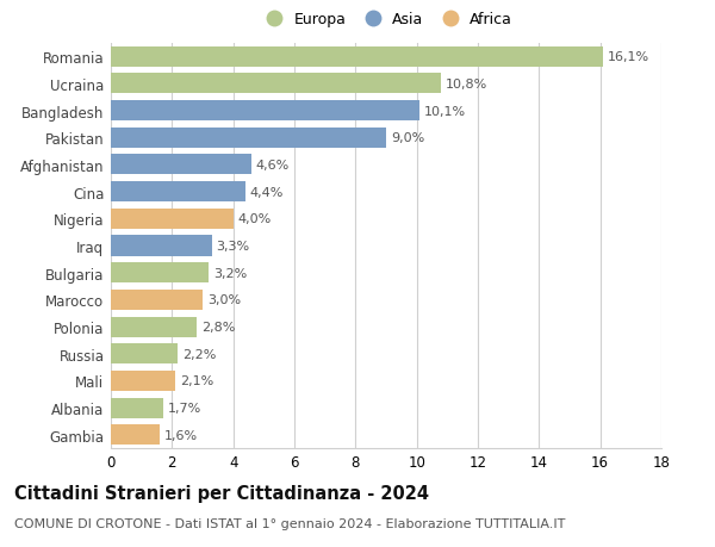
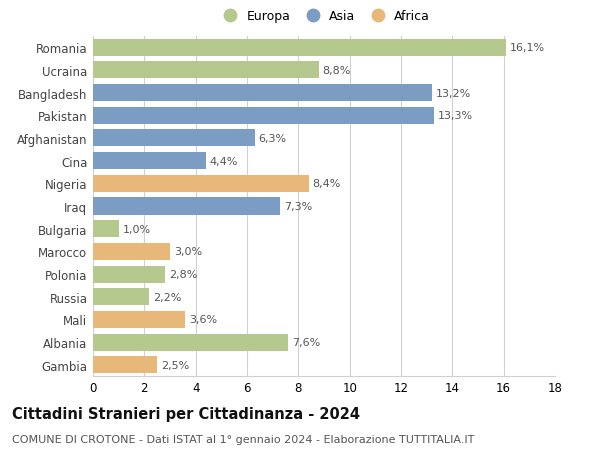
Ucraina: 10,8% -> 8,8%
Bangladesh: 10,1% -> 13,2%
Pakistan: 9,0% -> 13,3%
Afghanistan: 4,6% -> 6,3%
Nigeria: 4,0% -> 8,4%
Iraq: 3,3% -> 7,3%
Bulgaria: 3,2% -> 1,0%
Mali: 2,1% -> 3,6%
Albania: 1,7% -> 7,6%
Gambia: 1,6% -> 2,5%
